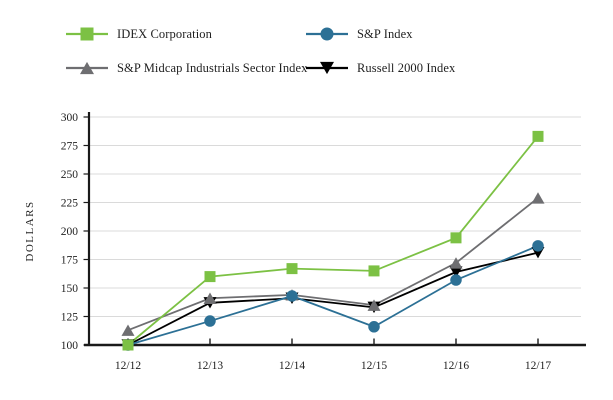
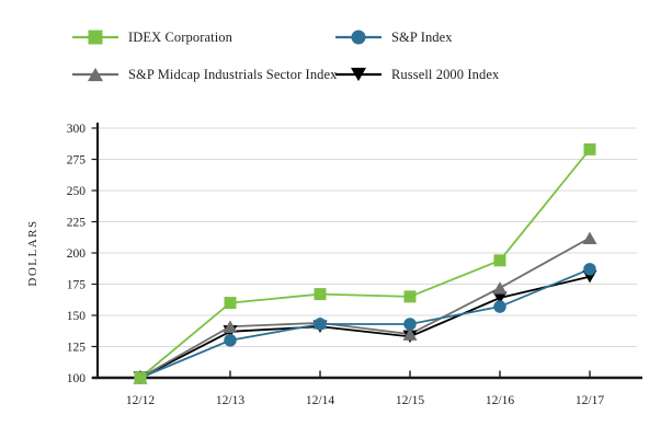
S&P Midcap Industrials Sector Index/12/12: 113 -> 100
S&P Index/12/13: 121 -> 130
S&P Index/12/15: 116 -> 143
S&P Midcap Industrials Sector Index/12/17: 229 -> 212
